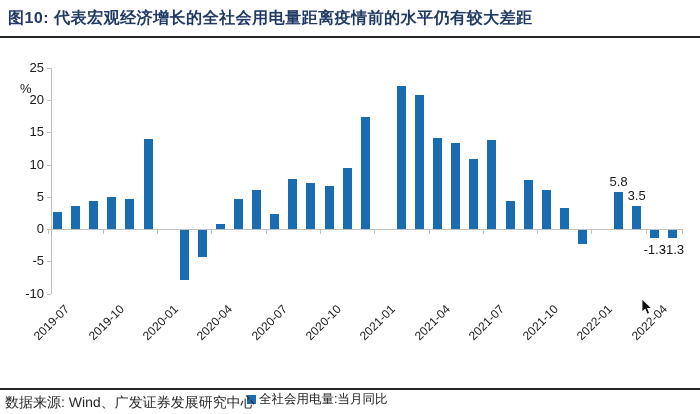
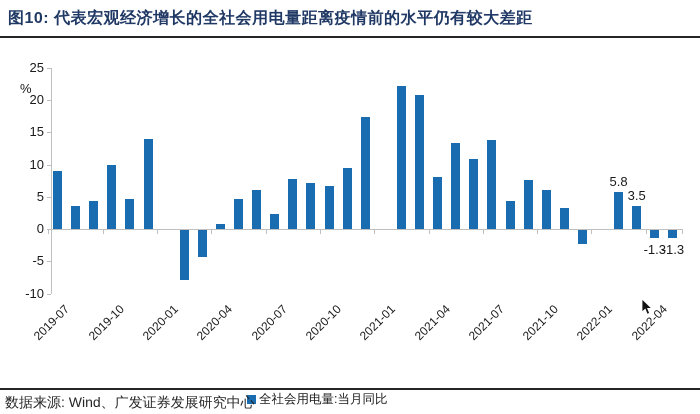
2019-07: 3 -> 9
2019-10: 5 -> 10
2021-04: 14 -> 8
